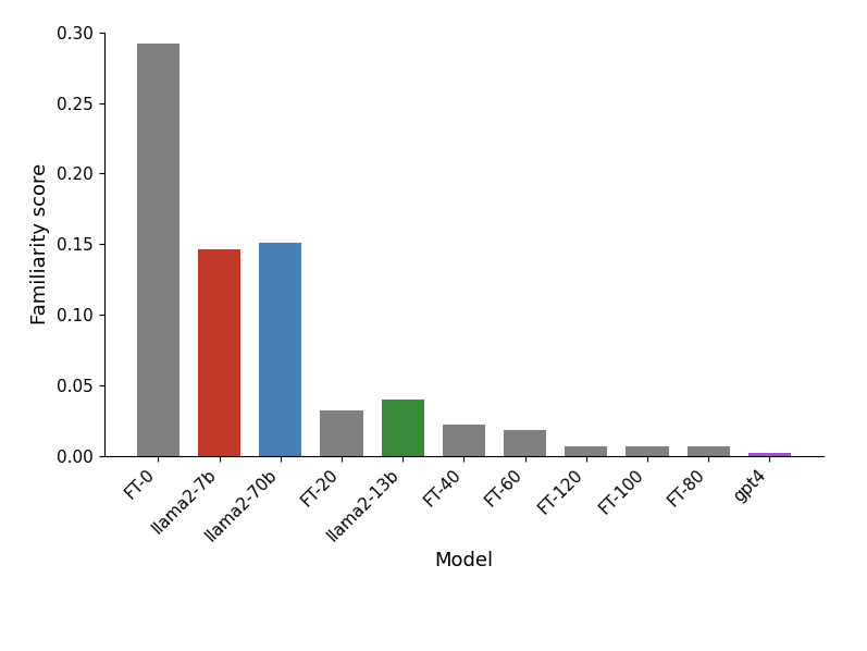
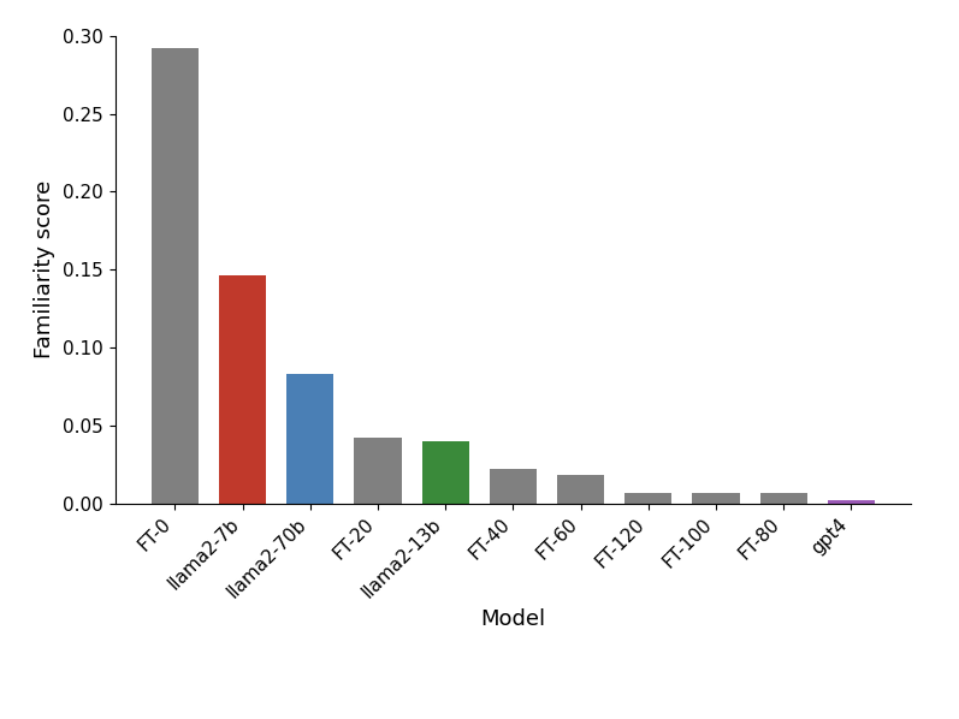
llama2-70b: 0.151 -> 0.083
FT-20: 0.032 -> 0.042
